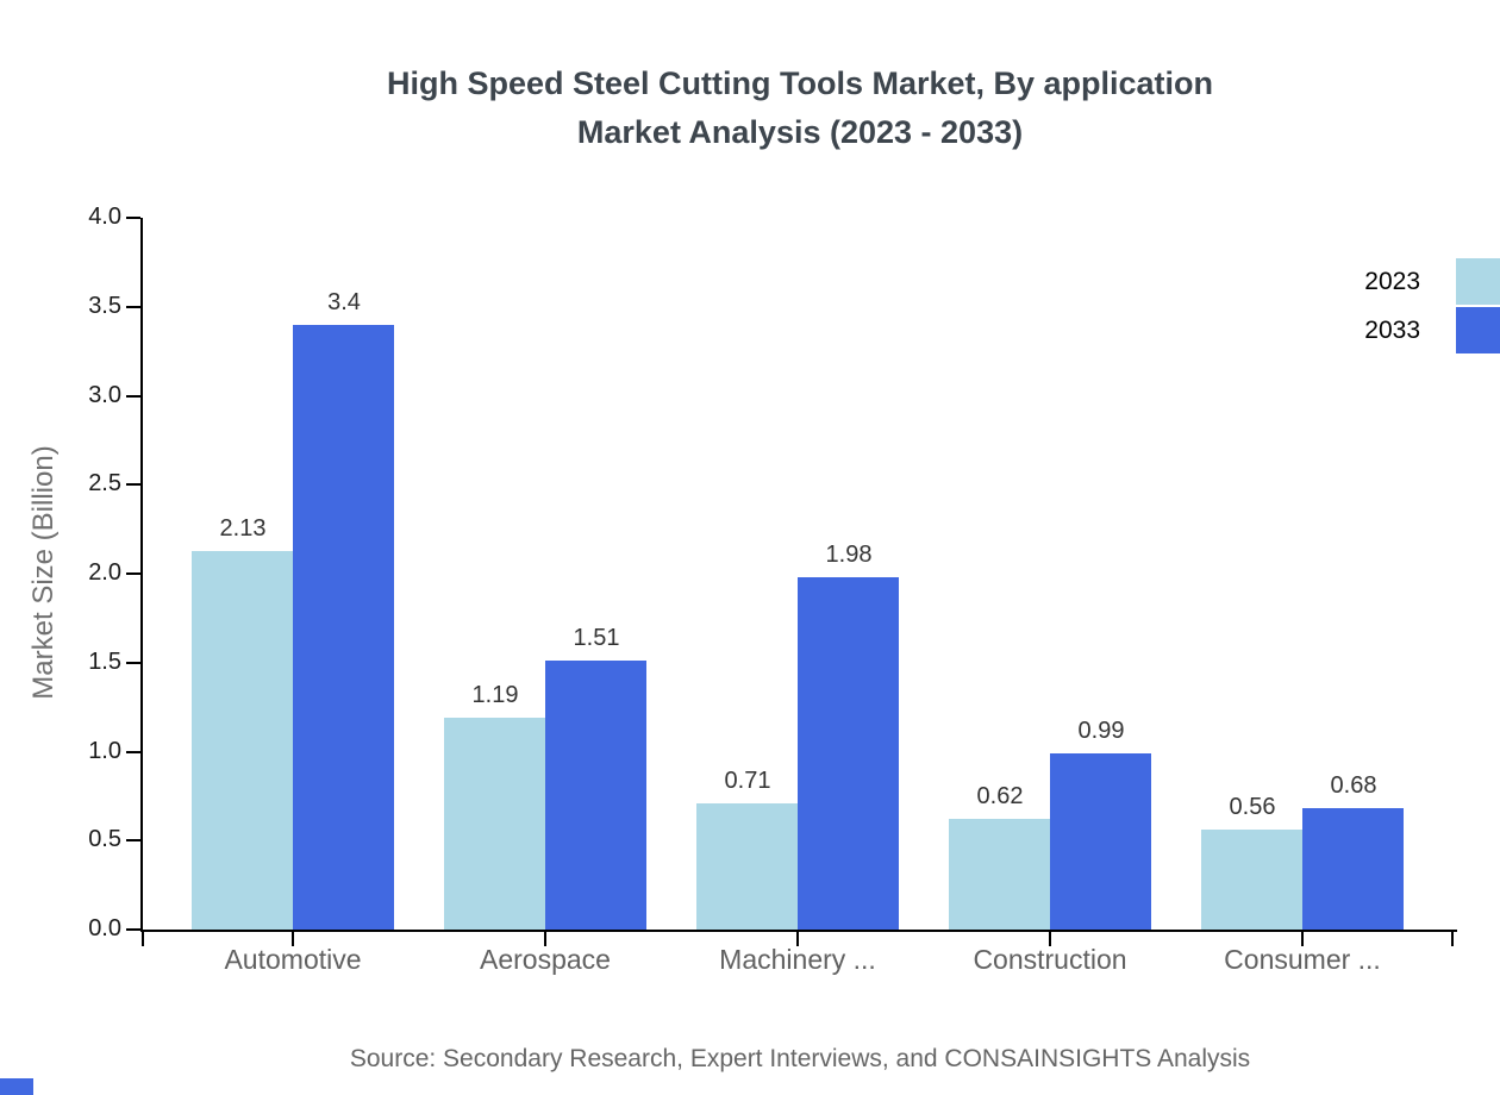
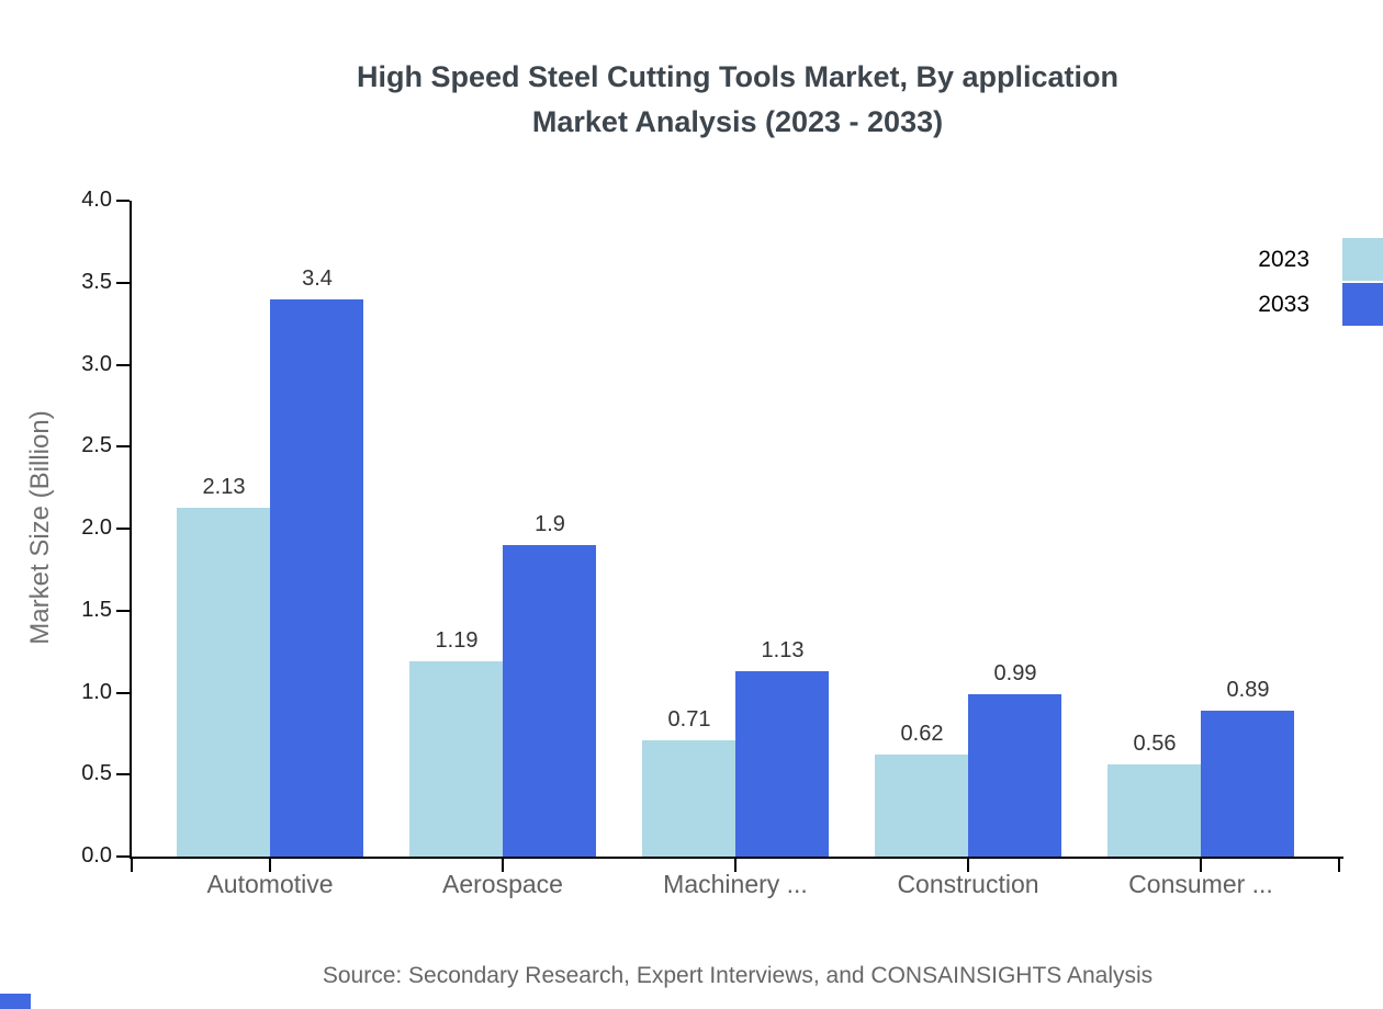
2033/Aerospace: 1.51 -> 1.9
2033/Machinery ...: 1.98 -> 1.13
2033/Consumer ...: 0.68 -> 0.89
